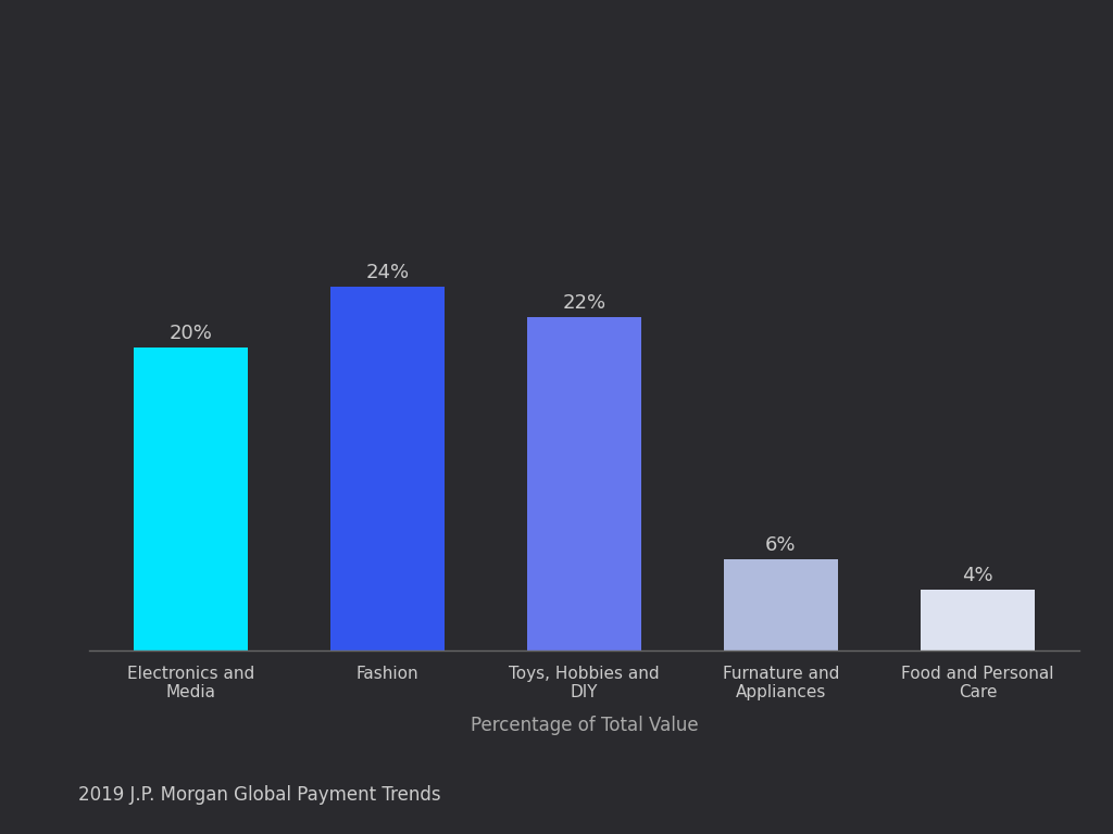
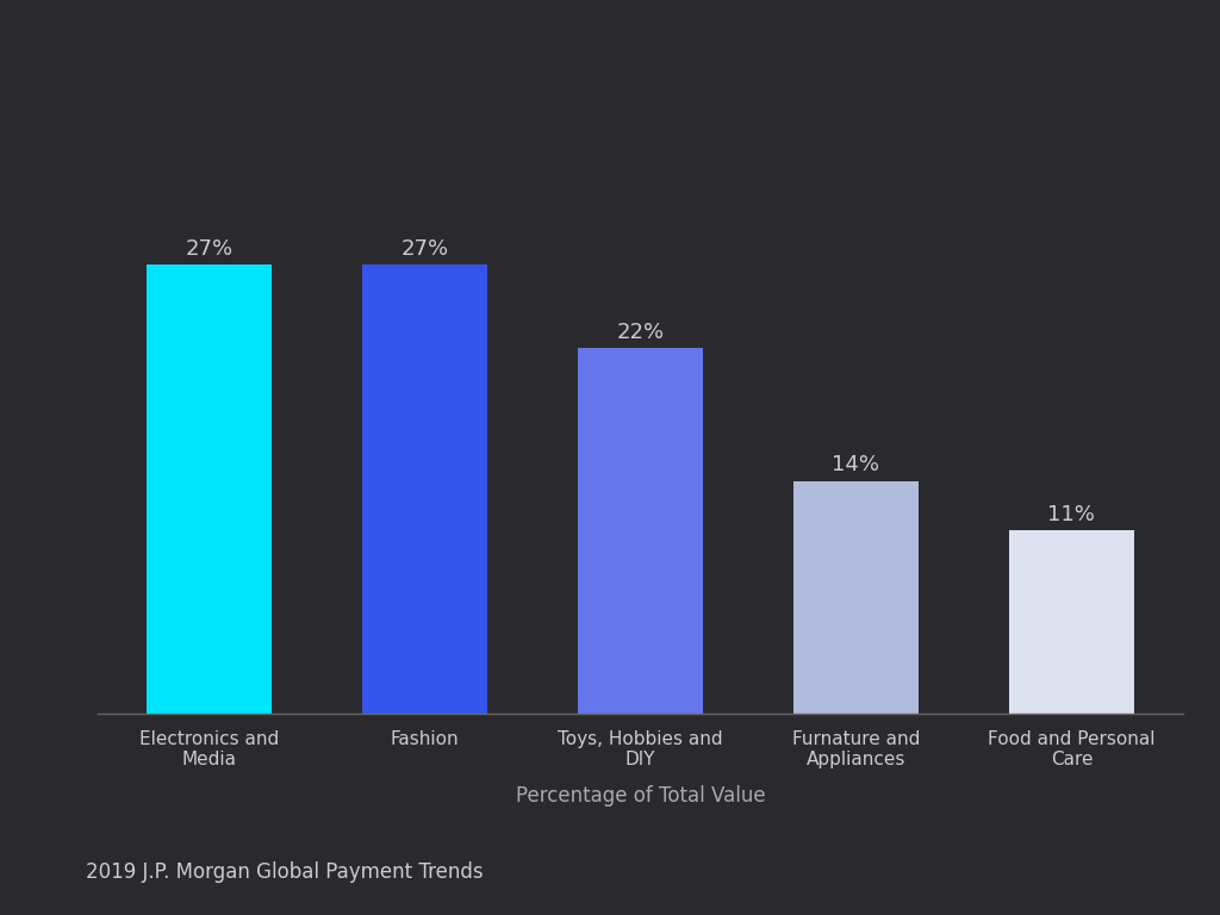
Electronics and Media: 20% -> 27%
Fashion: 24% -> 27%
Furnature and Appliances: 6% -> 14%
Food and Personal Care: 4% -> 11%
